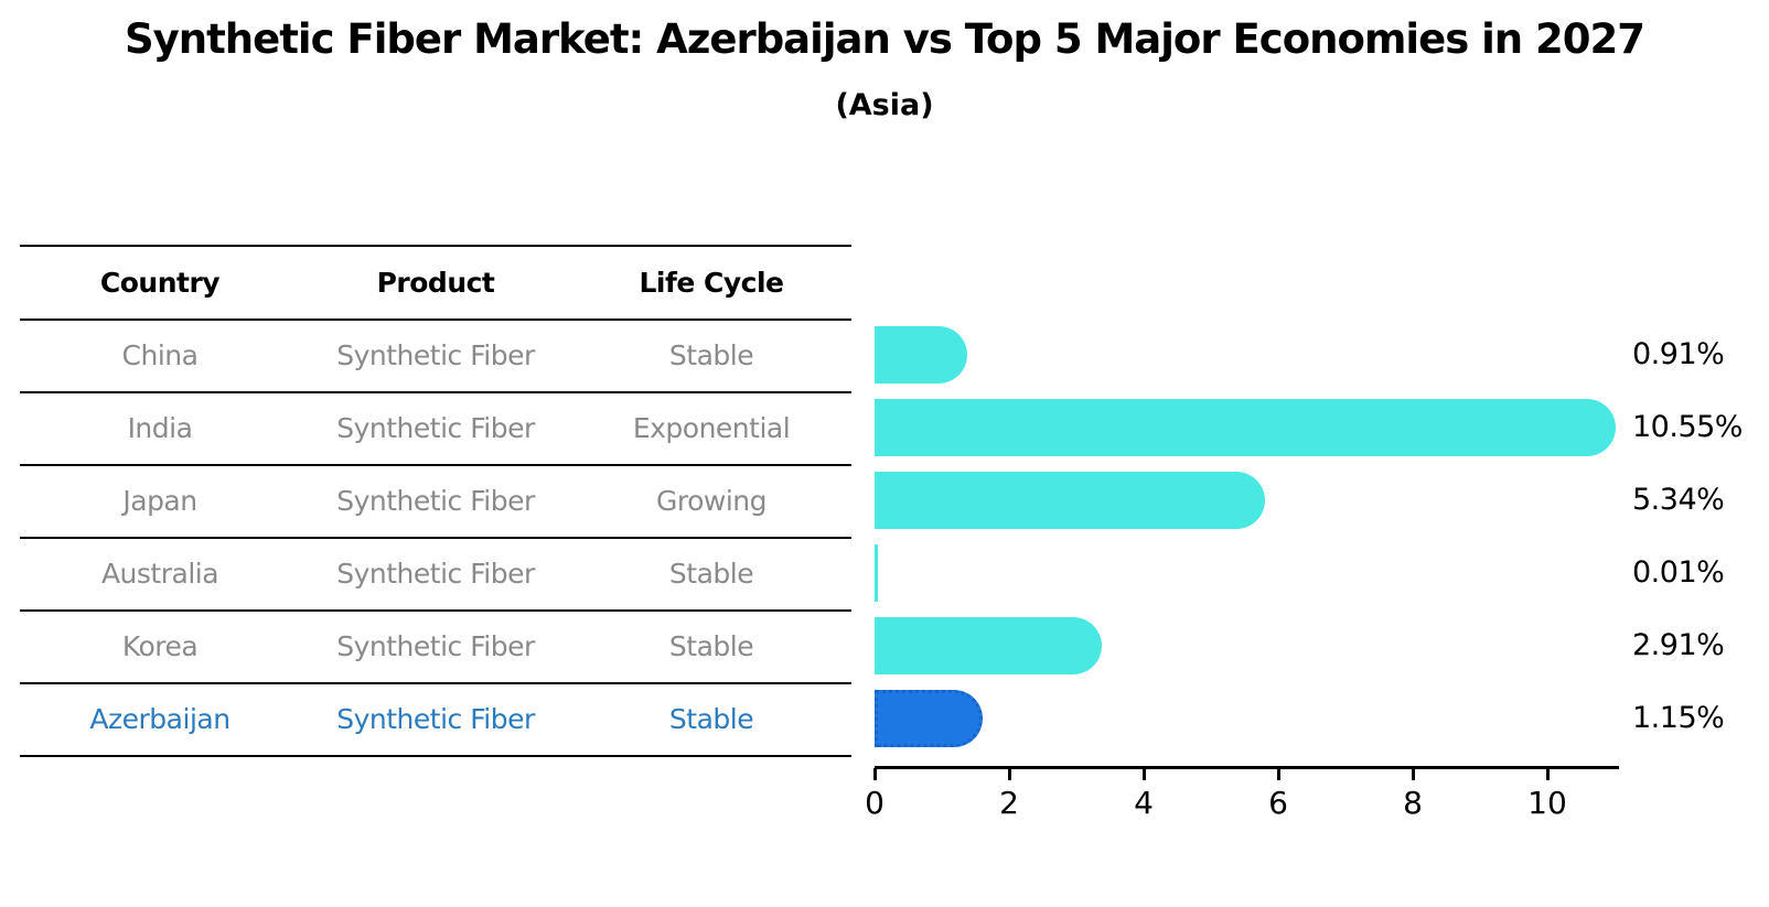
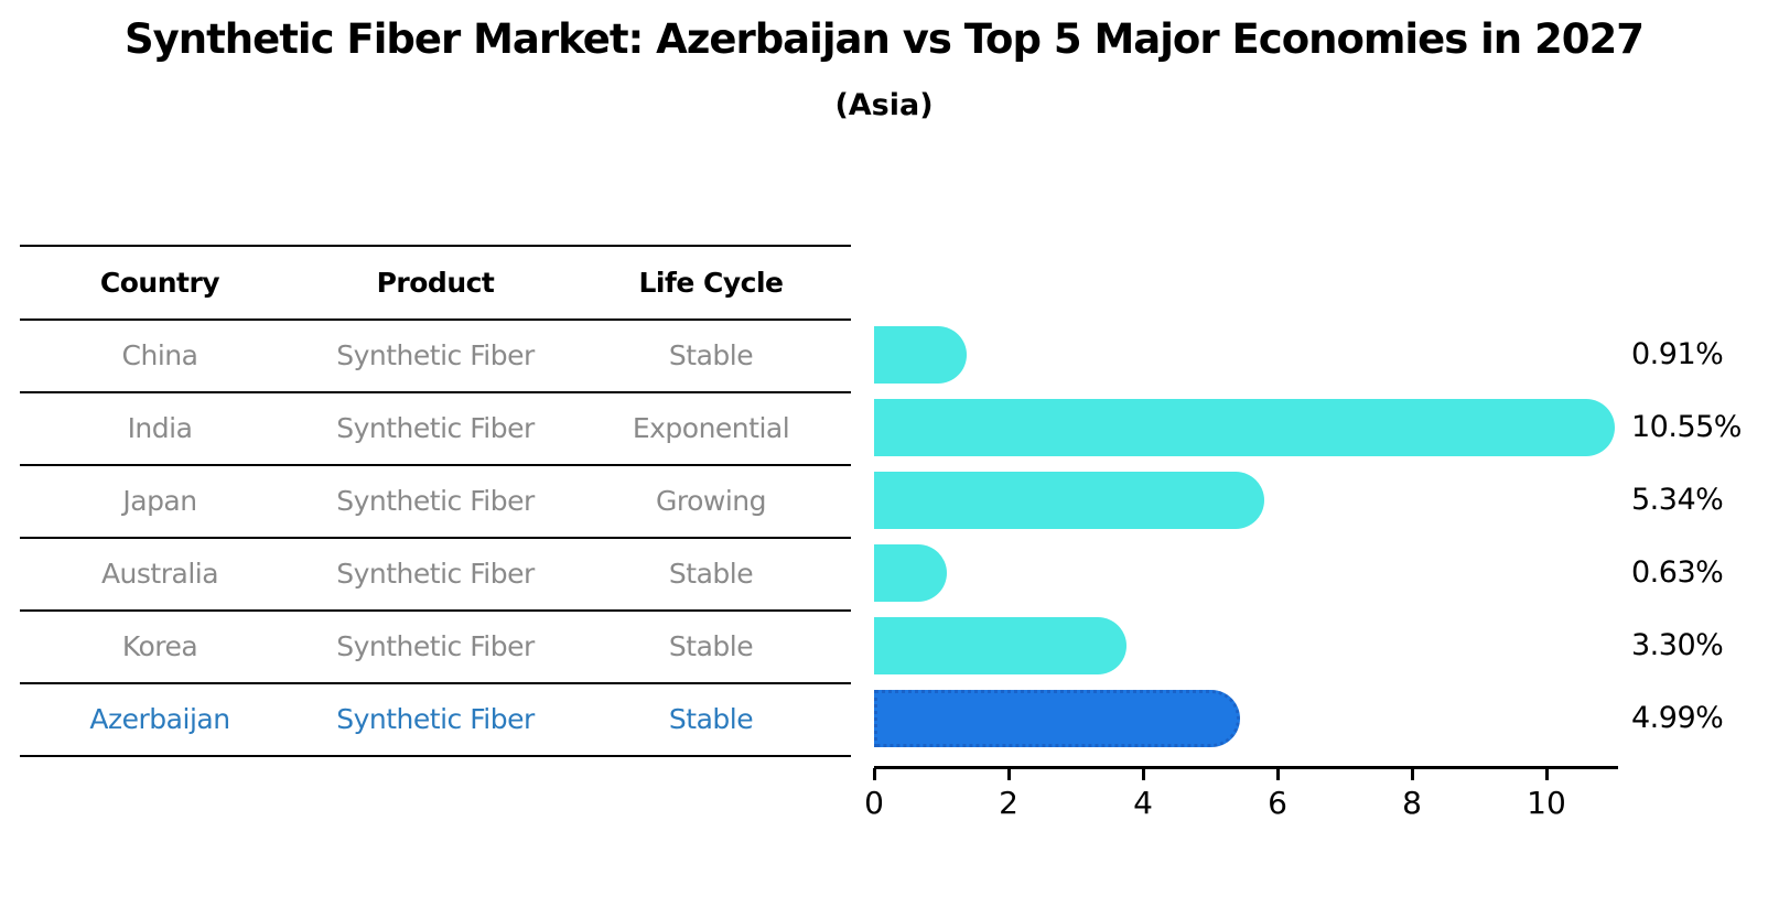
Australia: 0.01% -> 0.63%
Korea: 2.91% -> 3.30%
Azerbaijan: 1.15% -> 4.99%
